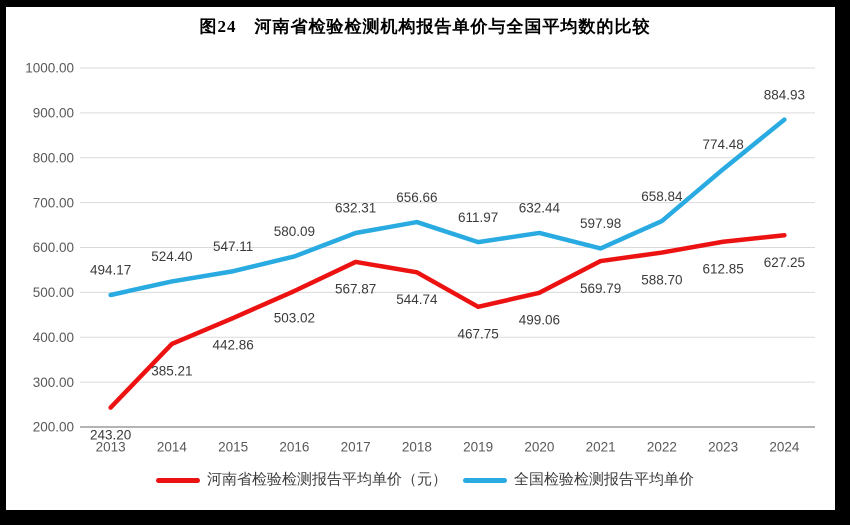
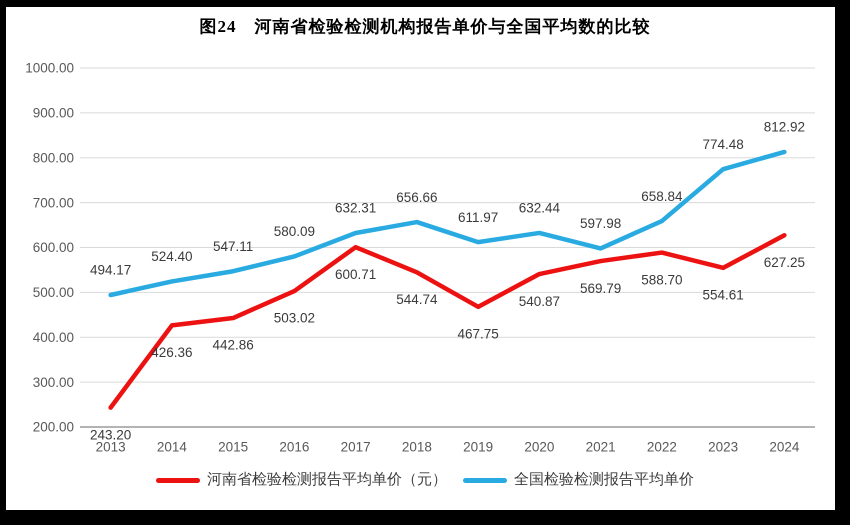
河南省检验检测报告平均单价（元）/2014: 385.21 -> 426.36
河南省检验检测报告平均单价（元）/2017: 567.87 -> 600.71
河南省检验检测报告平均单价（元）/2020: 499.06 -> 540.87
河南省检验检测报告平均单价（元）/2023: 612.85 -> 554.61
全国检验检测报告平均单价/2024: 884.93 -> 812.92
